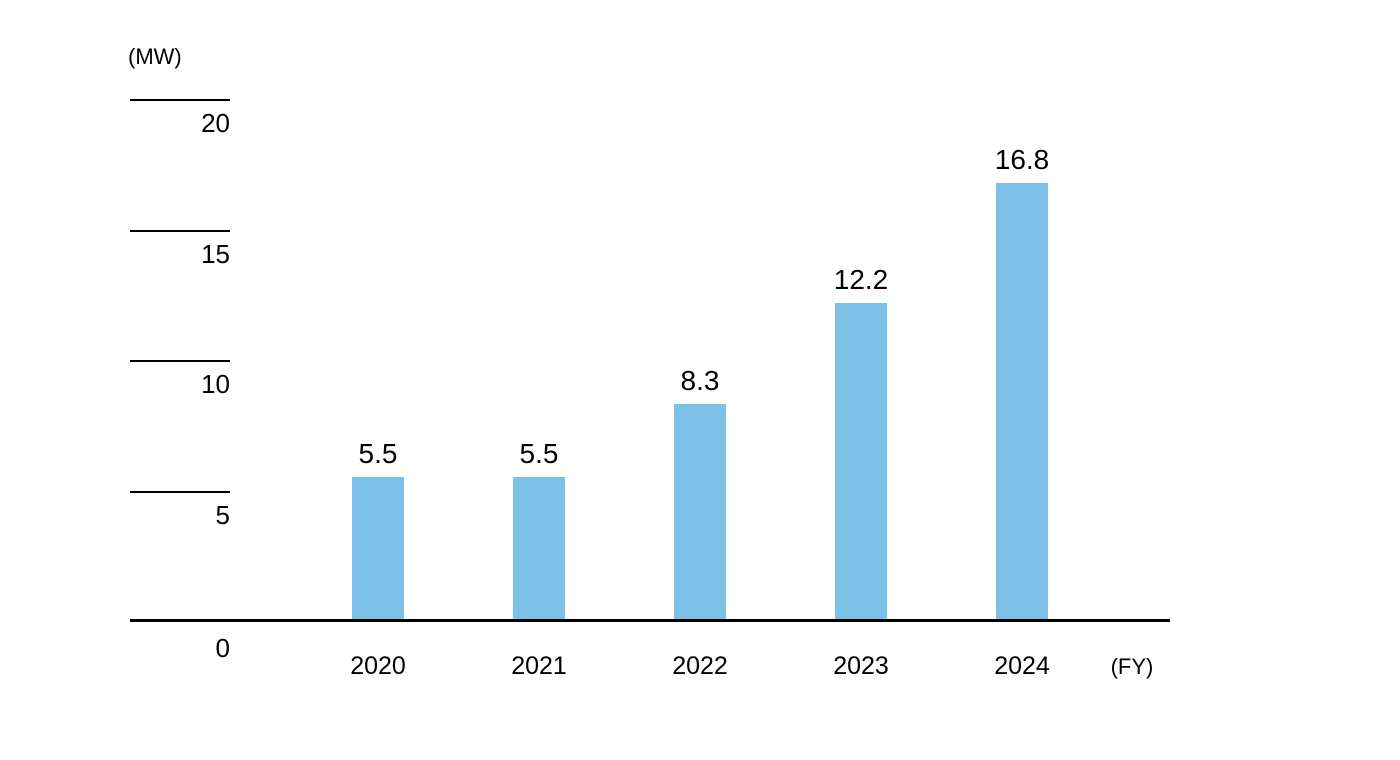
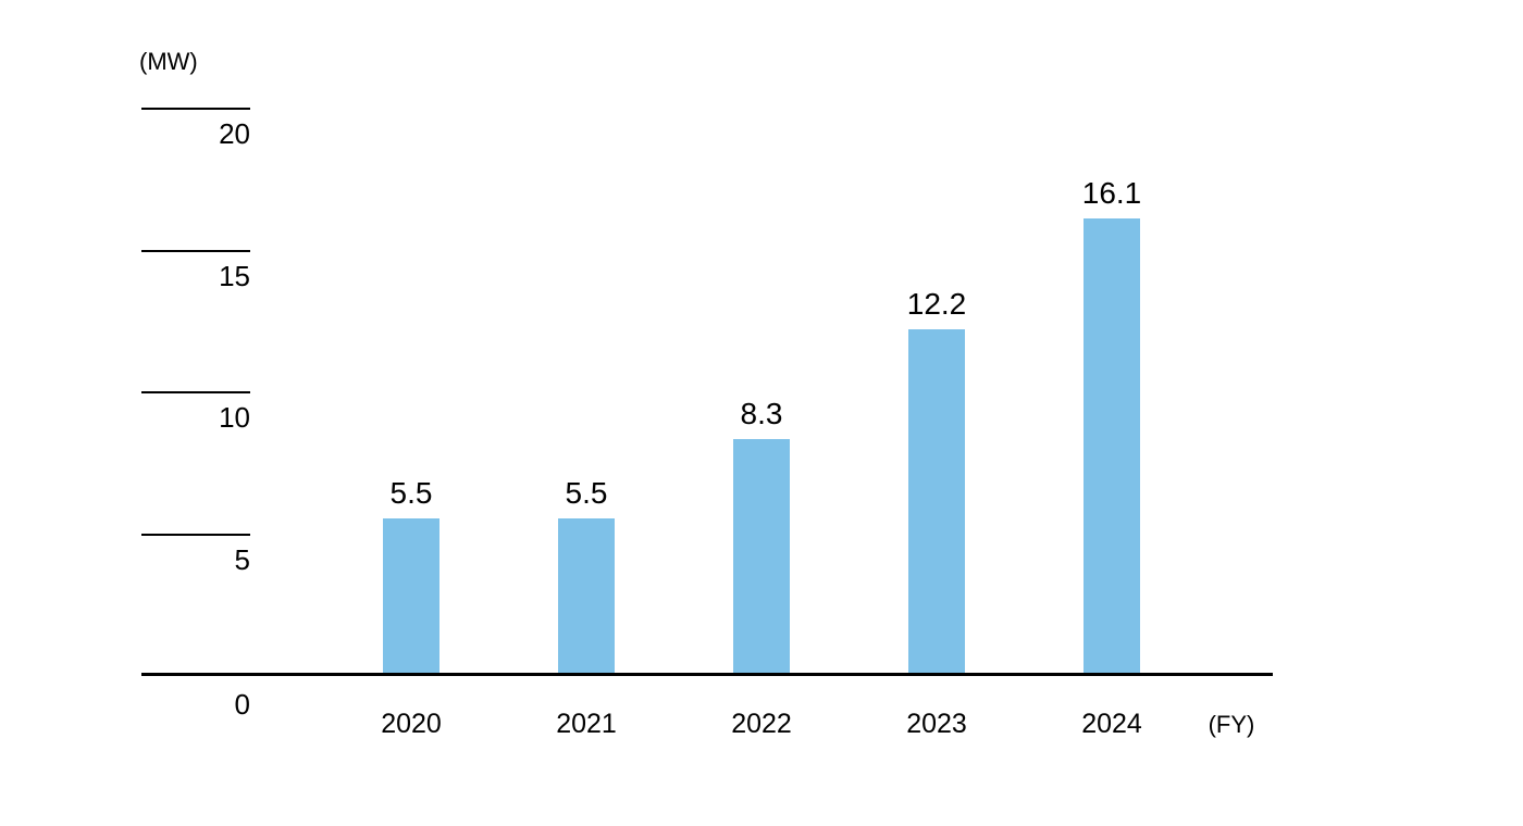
2024: 16.8 -> 16.1
